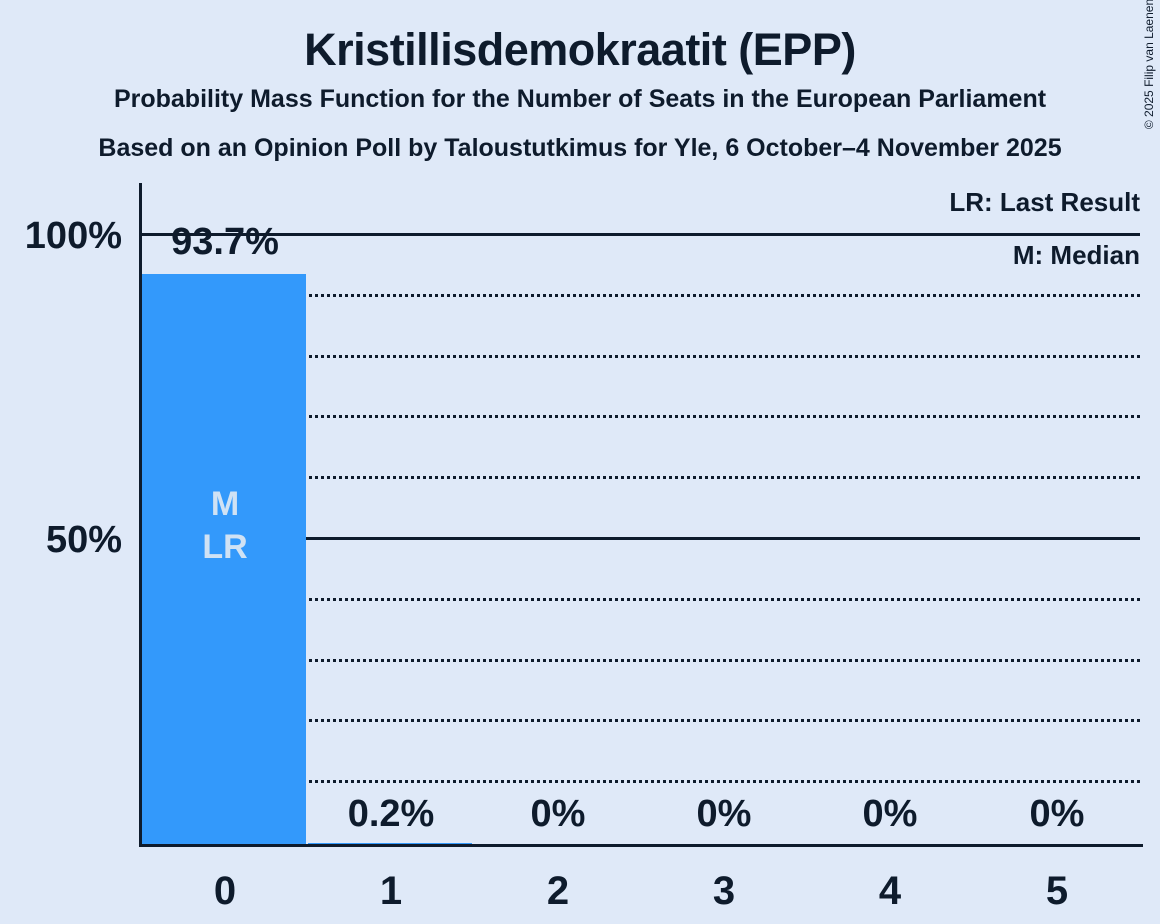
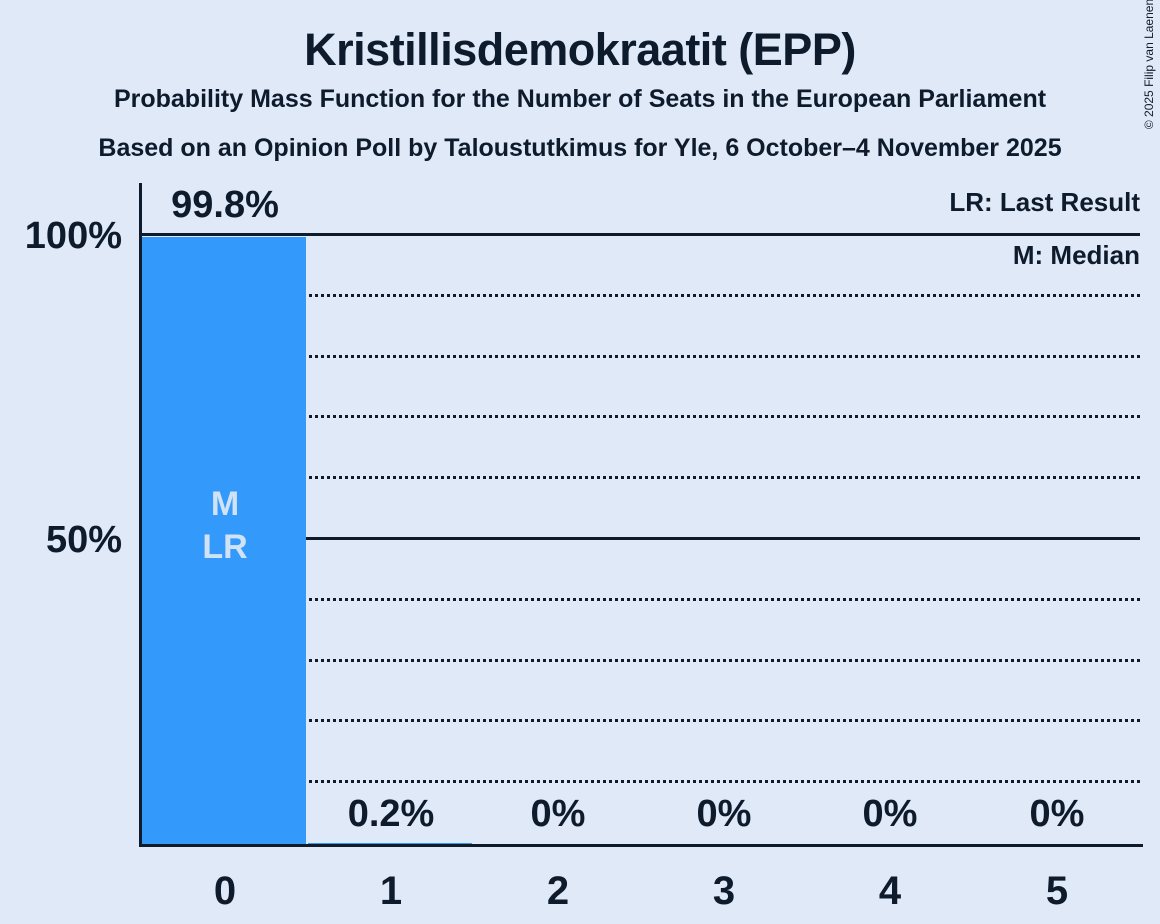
0: 93.7% -> 99.8%
